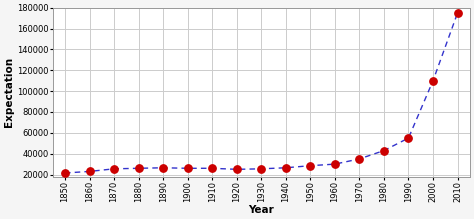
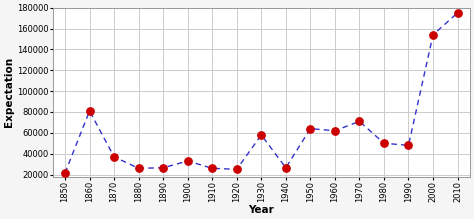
1860: 23000 -> 81000
1870: 26000 -> 37000
1900: 26000 -> 33000
1930: 26000 -> 58000
1950: 28000 -> 64000
1960: 30000 -> 62000
1970: 35000 -> 71000
1980: 43000 -> 50000
1990: 55000 -> 48000
2000: 110000 -> 154000
